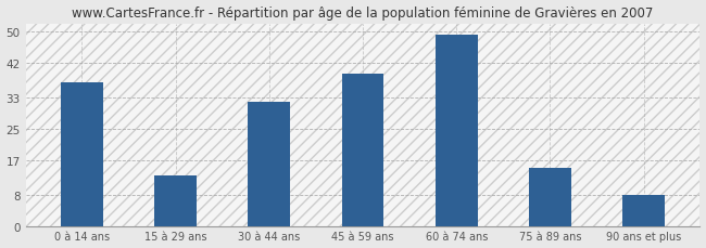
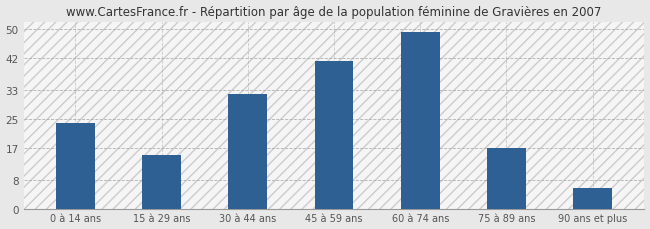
0 à 14 ans: 37 -> 24
15 à 29 ans: 13 -> 15
45 à 59 ans: 39 -> 41
75 à 89 ans: 15 -> 17
90 ans et plus: 8 -> 6
